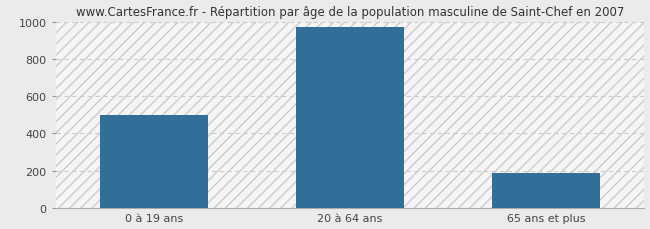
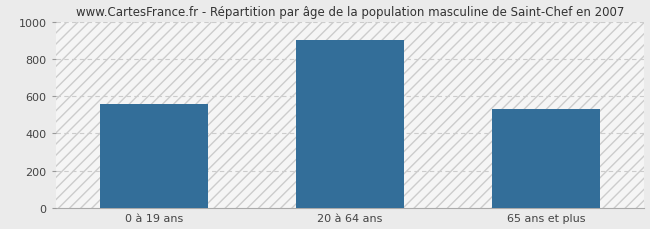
0 à 19 ans: 500 -> 560
20 à 64 ans: 970 -> 900
65 ans et plus: 180 -> 530
